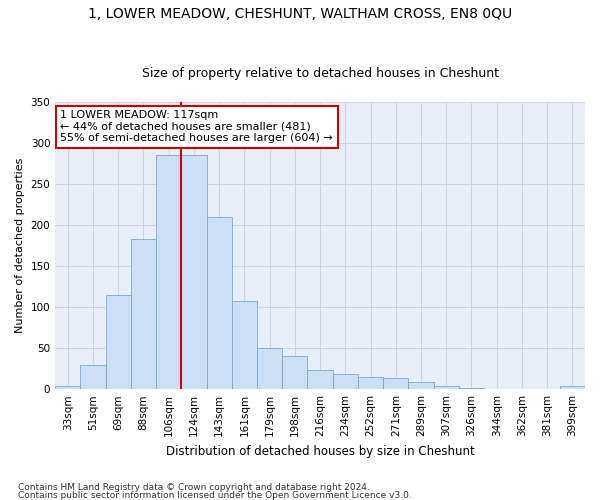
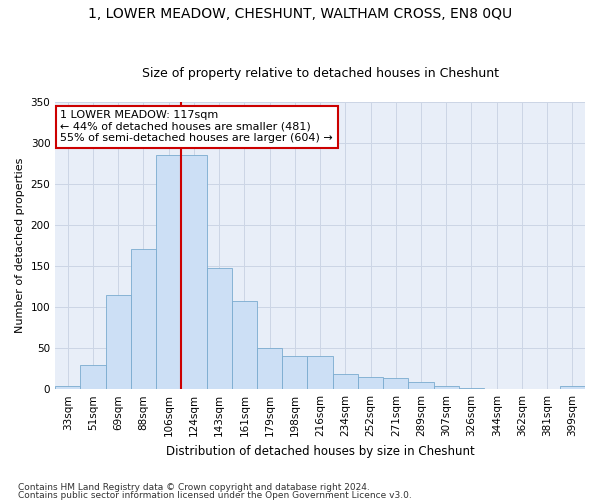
88sqm: 183 -> 170
143sqm: 210 -> 148
216sqm: 23 -> 40
